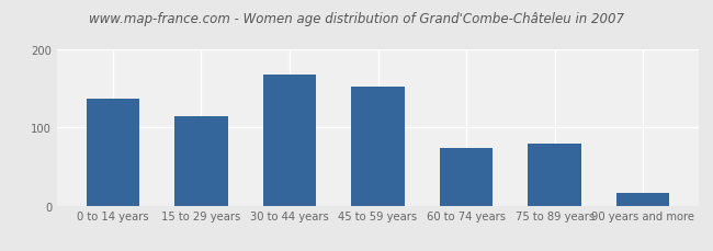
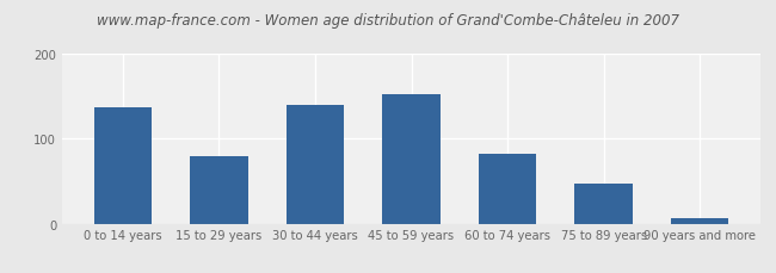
15 to 29 years: 114 -> 80
30 to 44 years: 168 -> 140
60 to 74 years: 74 -> 82
75 to 89 years: 80 -> 47
90 years and more: 16 -> 7
